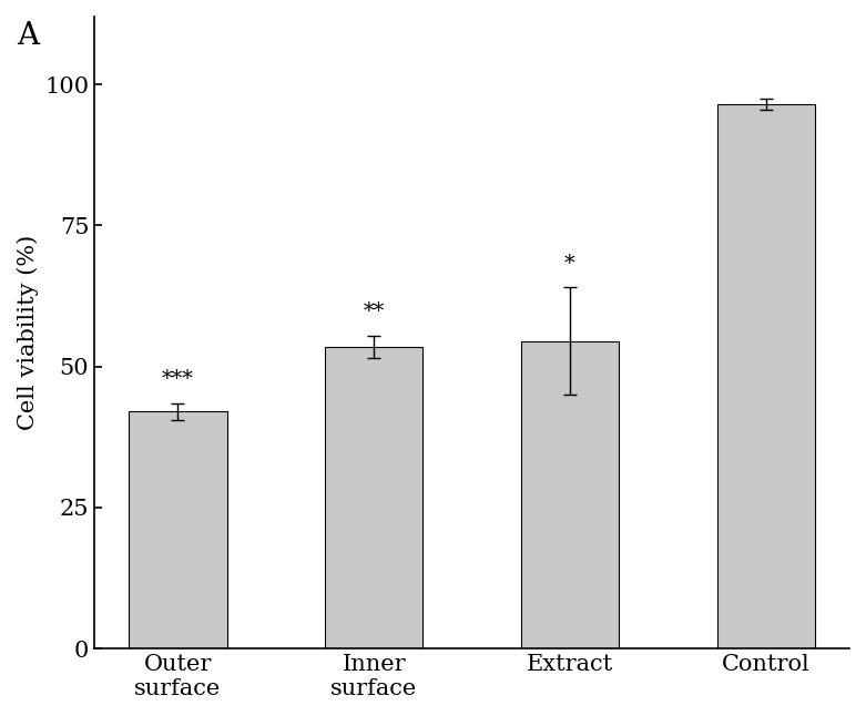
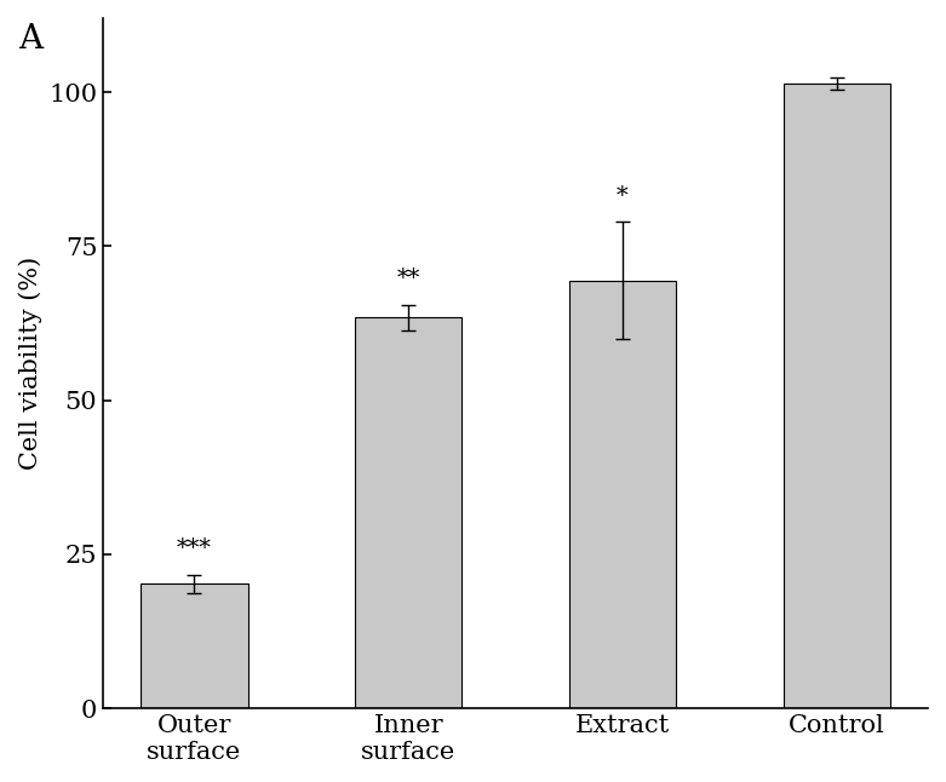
Outer surface: 42.0 -> 20.2
Inner surface: 53.5 -> 63.4
Extract: 54.5 -> 69.4
Control: 96.5 -> 101.4
